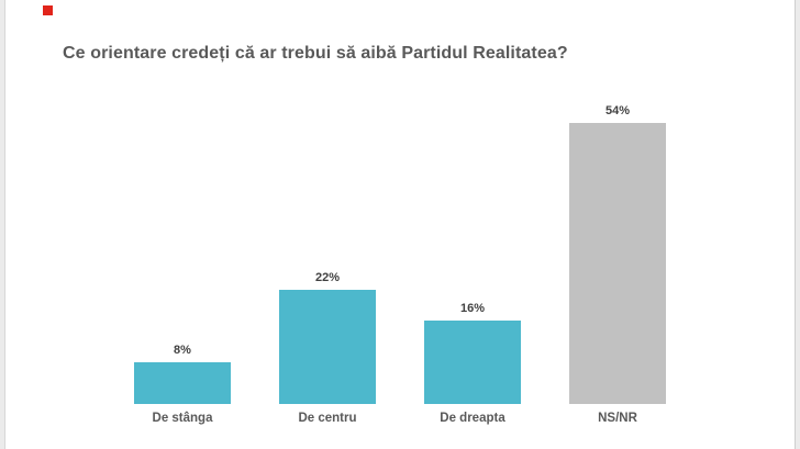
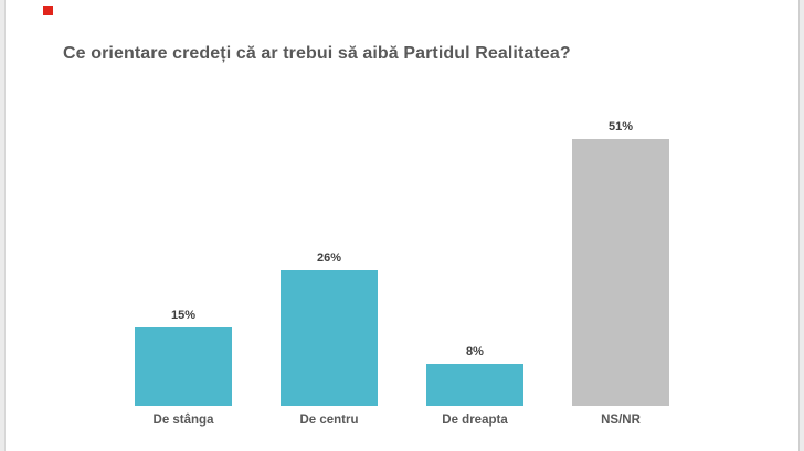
De stânga: 8% -> 15%
De centru: 22% -> 26%
De dreapta: 16% -> 8%
NS/NR: 54% -> 51%
